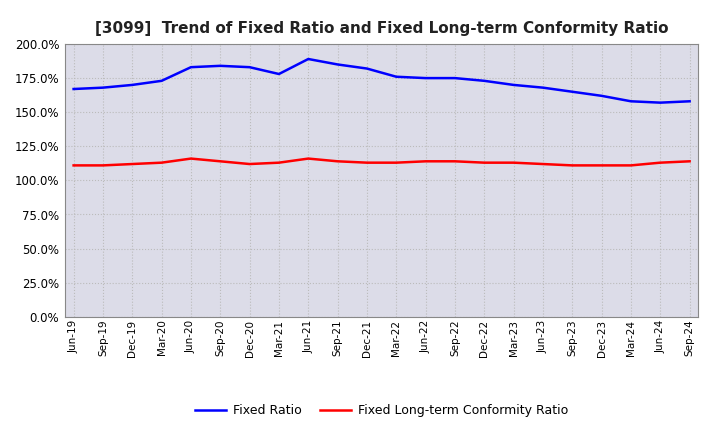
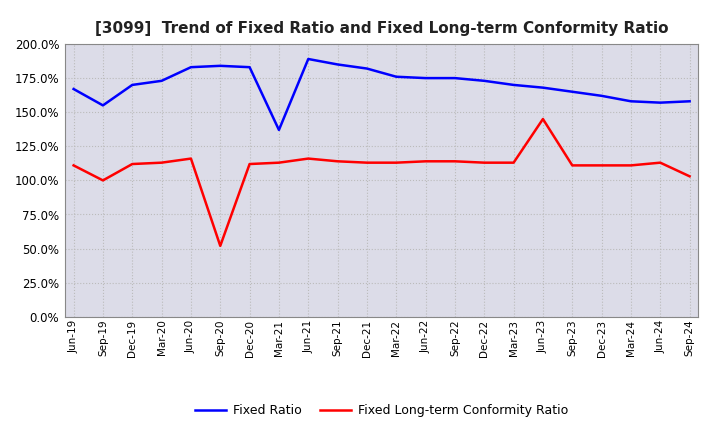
Fixed Ratio/Sep-19: 168% -> 155%
Fixed Long-term Conformity Ratio/Sep-19: 111% -> 100%
Fixed Long-term Conformity Ratio/Sep-20: 114% -> 52%
Fixed Ratio/Mar-21: 178% -> 137%
Fixed Long-term Conformity Ratio/Jun-23: 112% -> 145%
Fixed Long-term Conformity Ratio/Sep-24: 114% -> 103%
